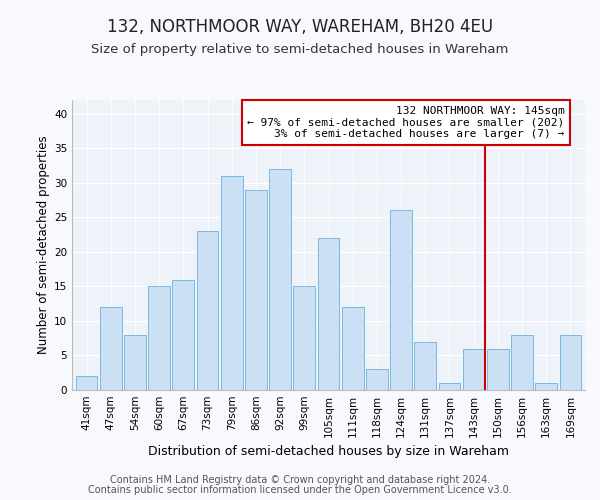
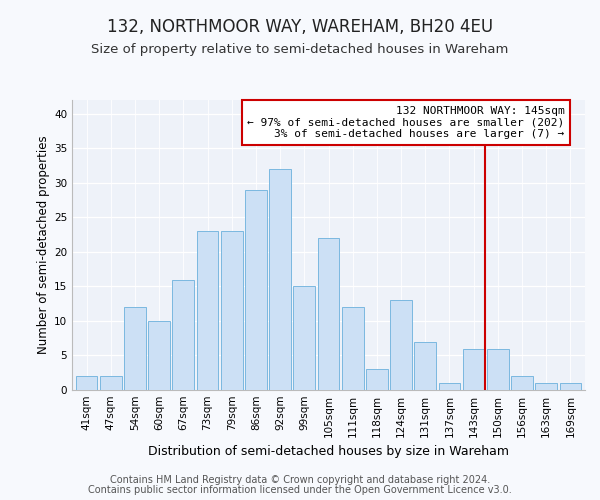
47sqm: 12 -> 2
54sqm: 8 -> 12
60sqm: 15 -> 10
79sqm: 31 -> 23
124sqm: 26 -> 13
156sqm: 8 -> 2
169sqm: 8 -> 1
